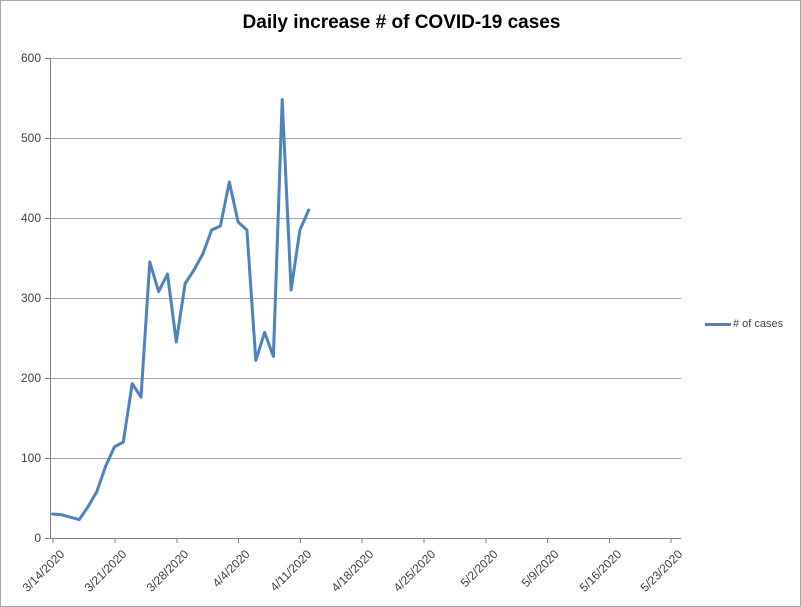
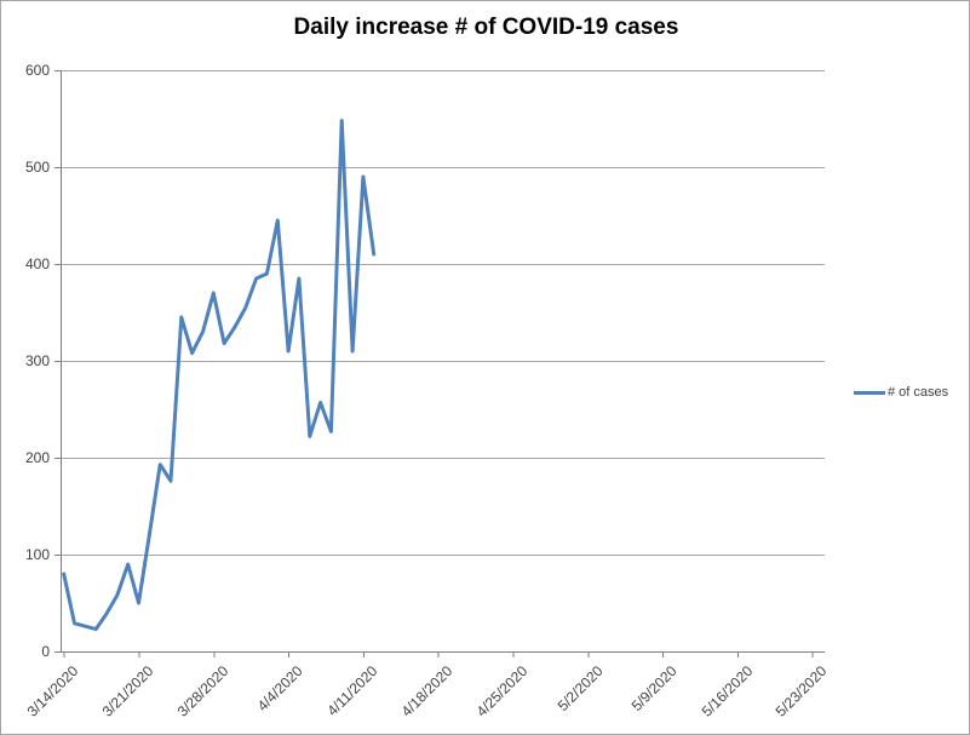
3/14/2020: 30 -> 80
3/21/2020: 110 -> 50
3/28/2020: 240 -> 370
4/4/2020: 400 -> 310
4/11/2020: 380 -> 490
